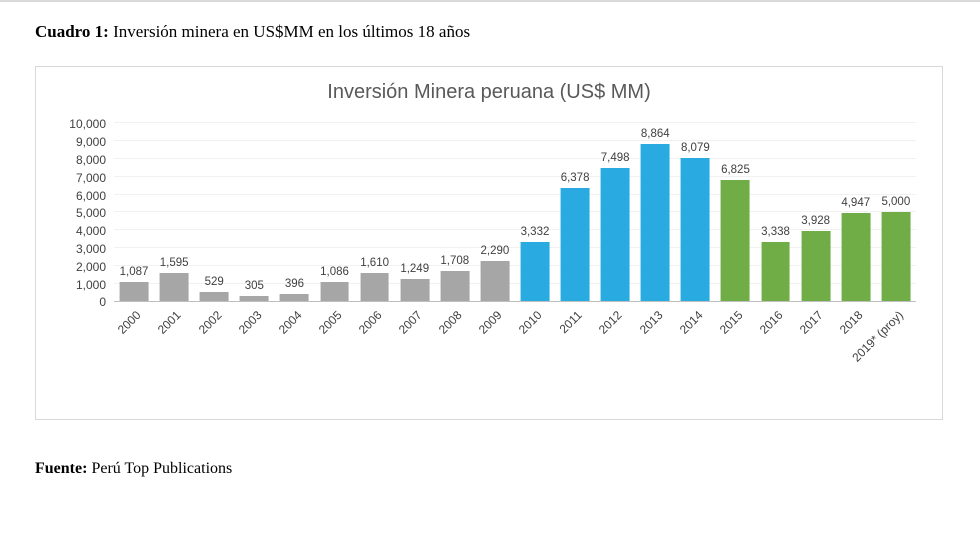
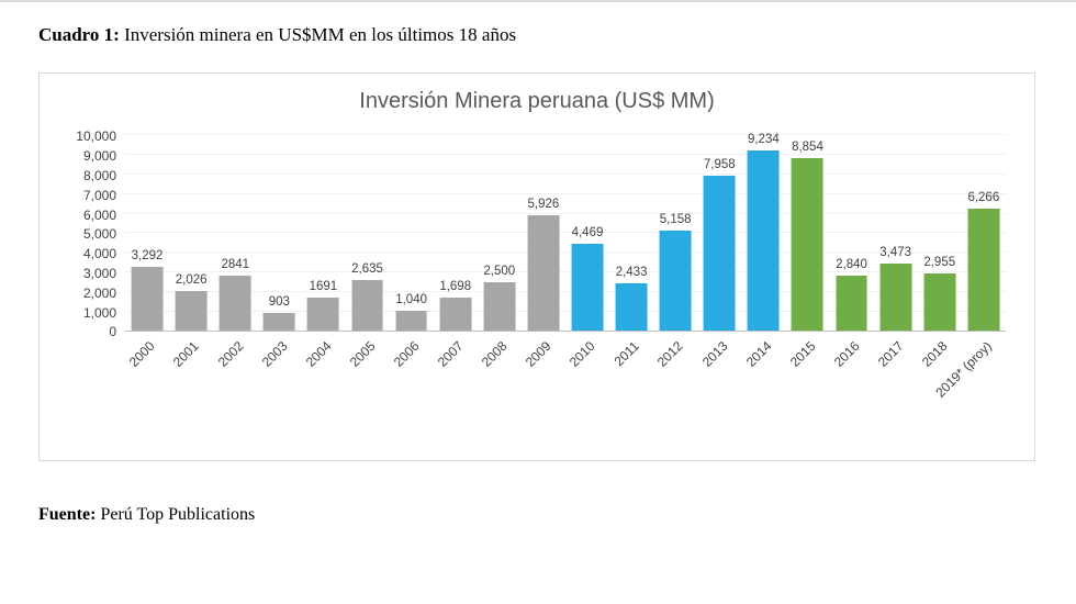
2000: 1,087 -> 3,292
2001: 1,595 -> 2,026
2002: 529 -> 2841
2003: 305 -> 903
2004: 396 -> 1691
2005: 1,086 -> 2,635
2006: 1,610 -> 1,040
2007: 1,249 -> 1,698
2008: 1,708 -> 2,500
2009: 2,290 -> 5,926
2010: 3,332 -> 4,469
2011: 6,378 -> 2,433
2012: 7,498 -> 5,158
2013: 8,864 -> 7,958
2014: 8,079 -> 9,234
2015: 6,825 -> 8,854
2016: 3,338 -> 2,840
2017: 3,928 -> 3,473
2018: 4,947 -> 2,955
2019* (proy): 5,000 -> 6,266
